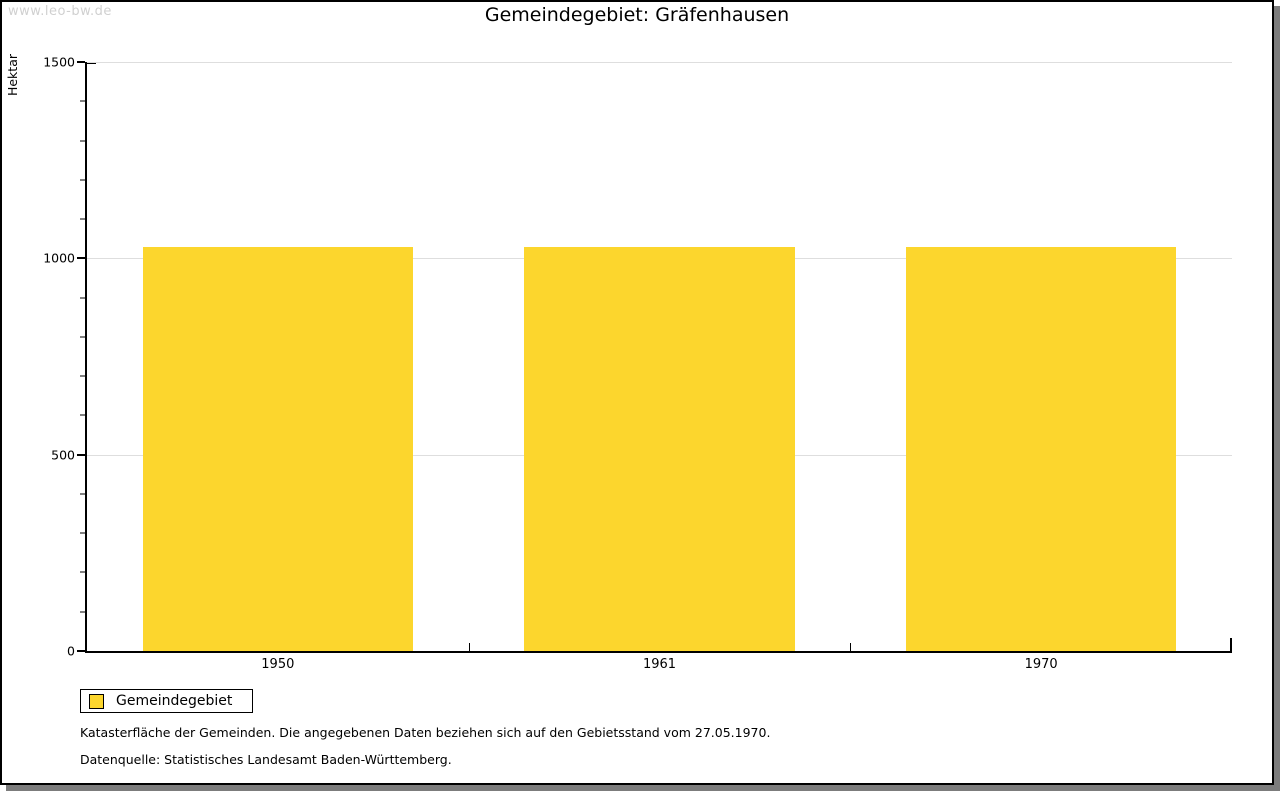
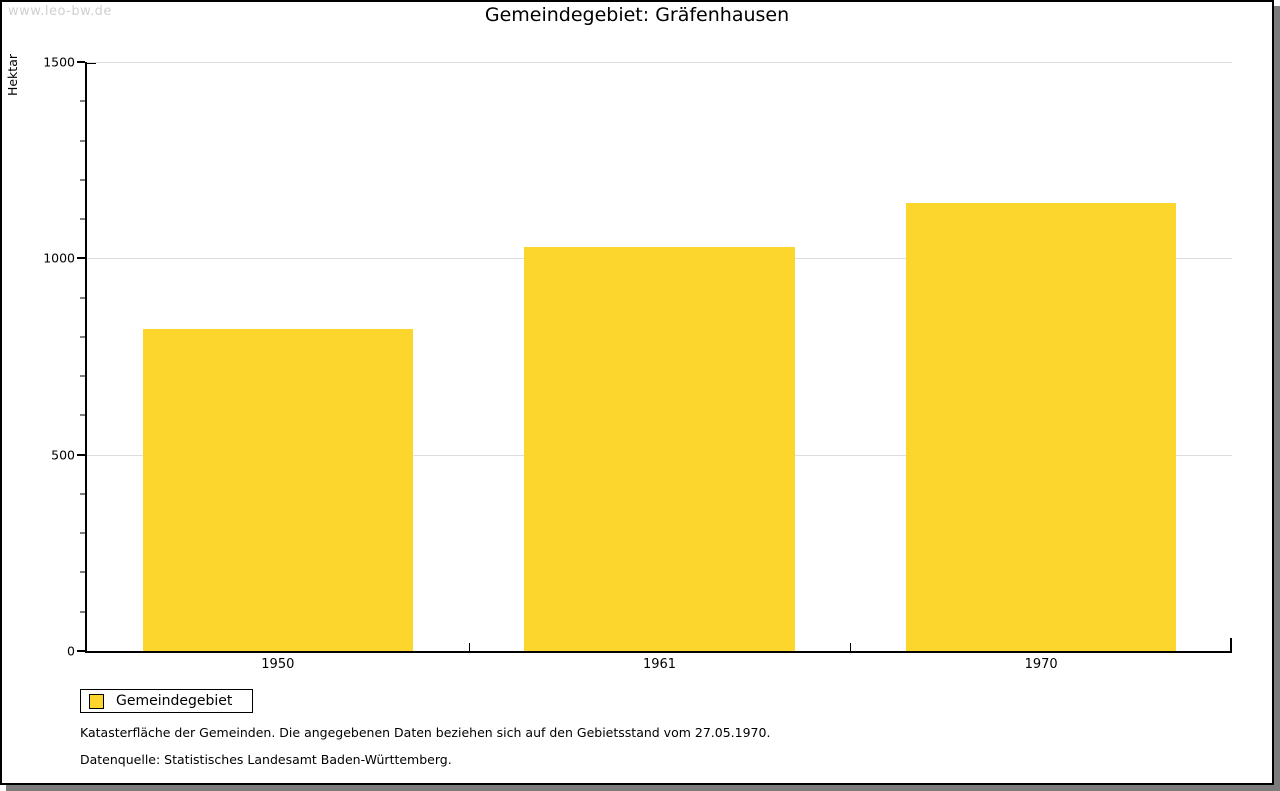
1950: 1030 -> 820
1970: 1030 -> 1140
